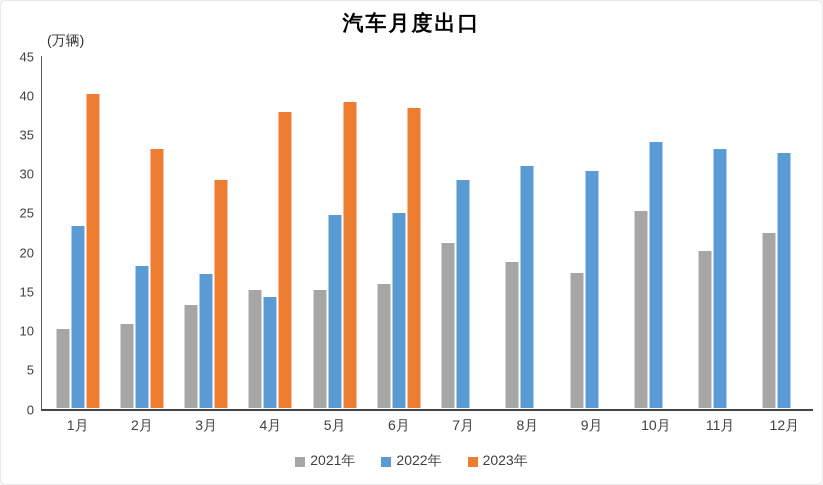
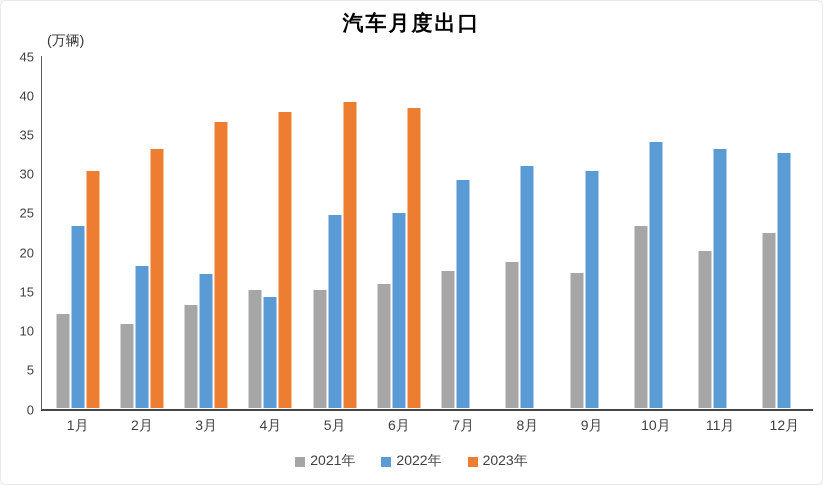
2021年/1月: 10 -> 12
2023年/1月: 40 -> 30
2023年/3月: 29 -> 36
2021年/7月: 21 -> 17
2021年/10月: 25 -> 23
